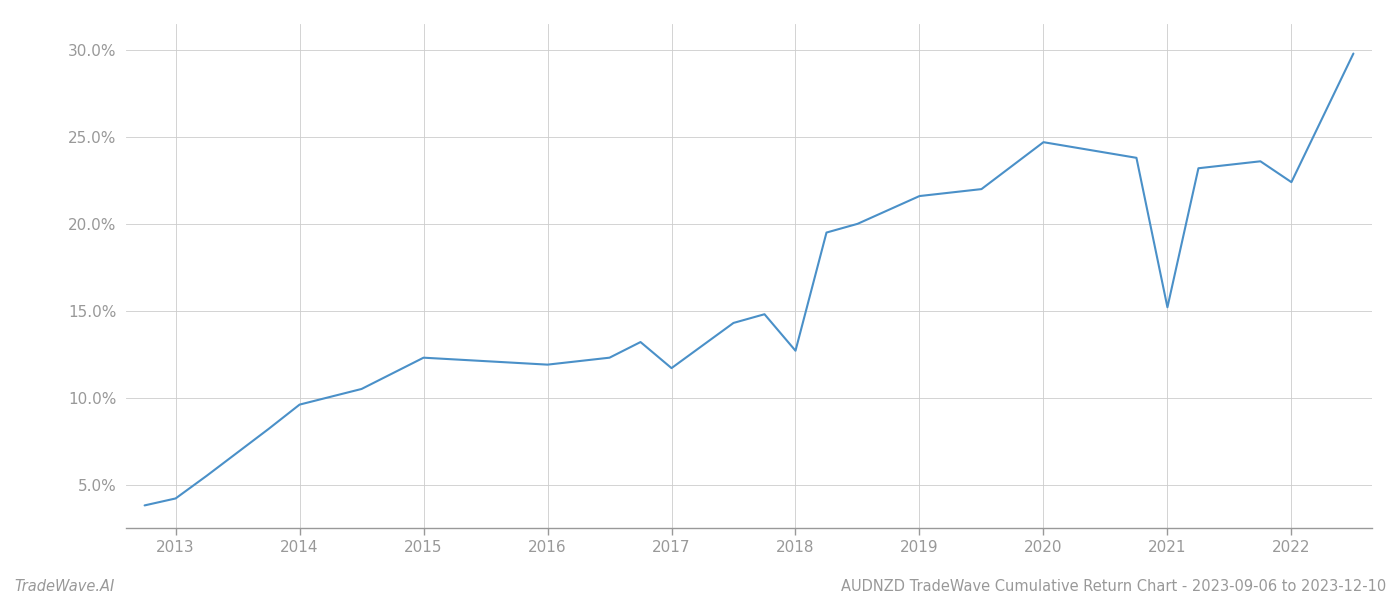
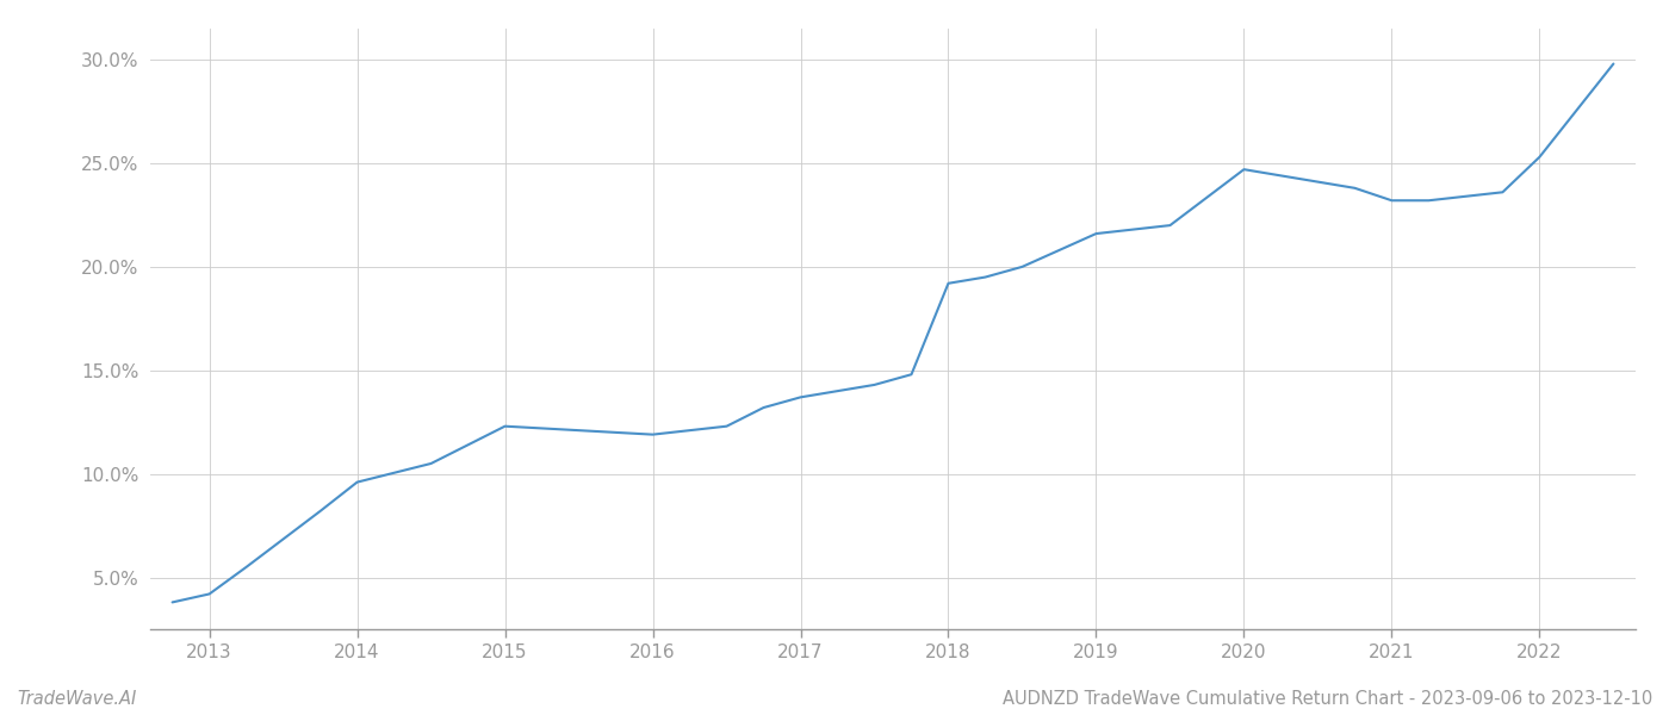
2017: 11.7% -> 13.7%
2018: 12.7% -> 19.2%
2021: 15.2% -> 23.2%
2022: 22.4% -> 25.3%
